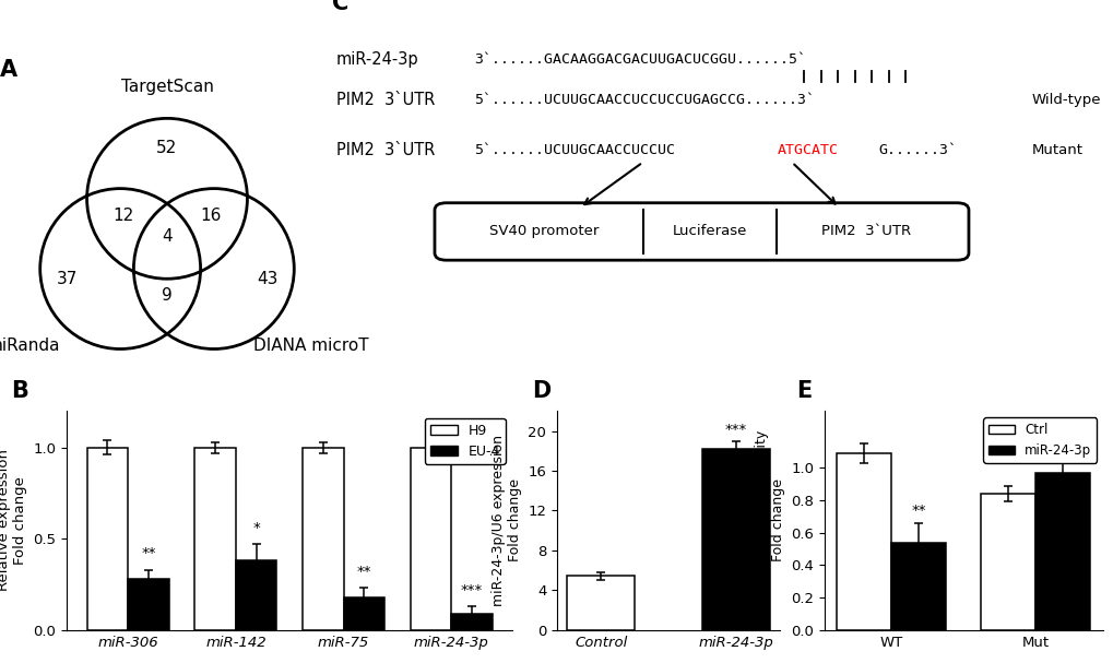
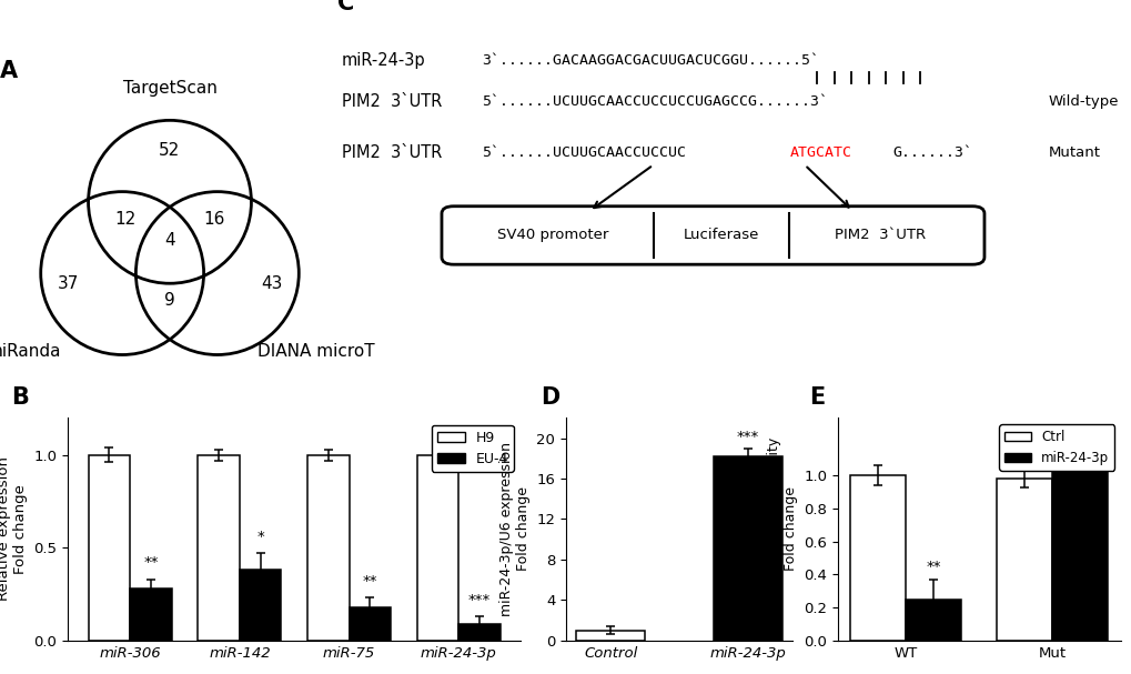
Control: 5.4 -> 1.0
Ctrl/WT: 1.09 -> 1.00
miR-24-3p/WT: 0.54 -> 0.25
Ctrl/Mut: 0.84 -> 0.98
miR-24-3p/Mut: 0.97 -> 1.02
